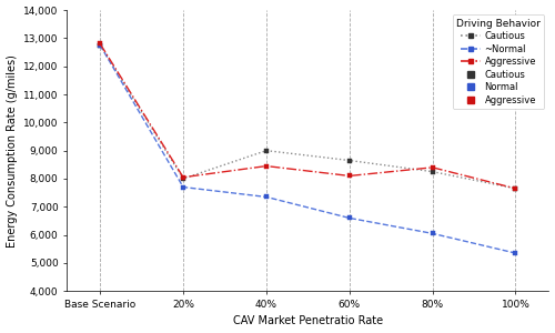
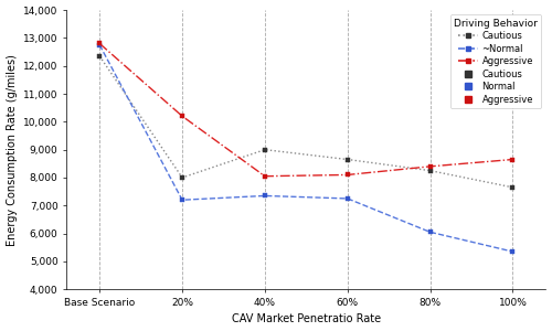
Cautious/Base Scenario: 12,750 -> 12,350
~Normal/20%: 7,700 -> 7,200
Aggressive/20%: 8,050 -> 10,200
Aggressive/40%: 8,450 -> 8,050
~Normal/60%: 6,600 -> 7,250
Aggressive/100%: 7,650 -> 8,650
